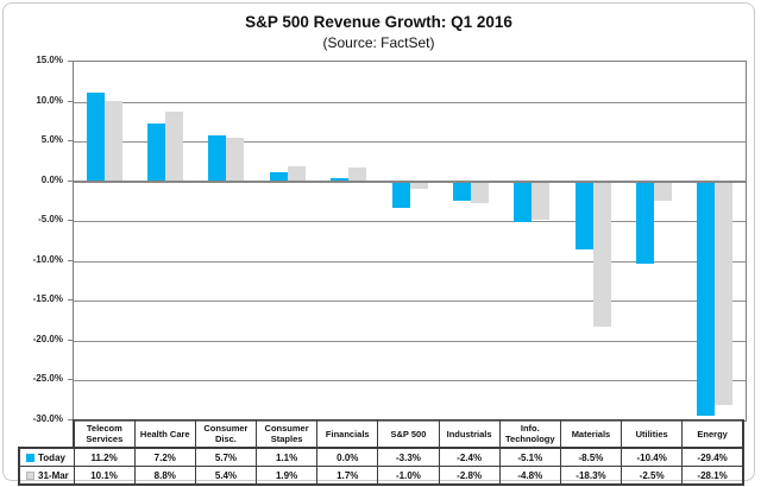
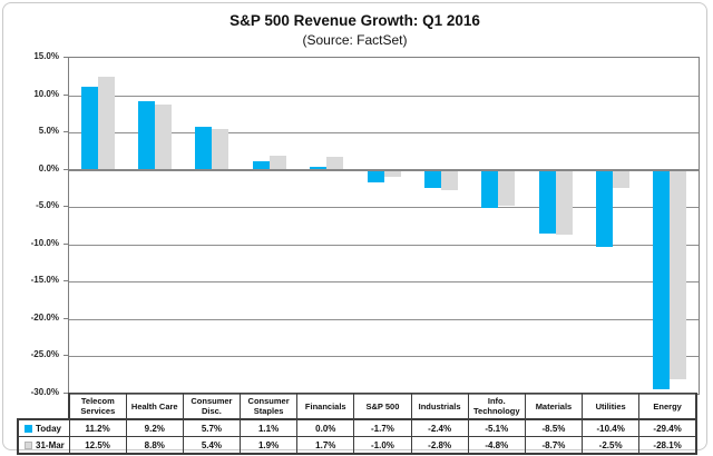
31-Mar/Telecom Services: 10.1% -> 12.5%
Today/Health Care: 7.2% -> 9.2%
Today/S&P 500: -3.3% -> -1.7%
31-Mar/Materials: -18.3% -> -8.7%
